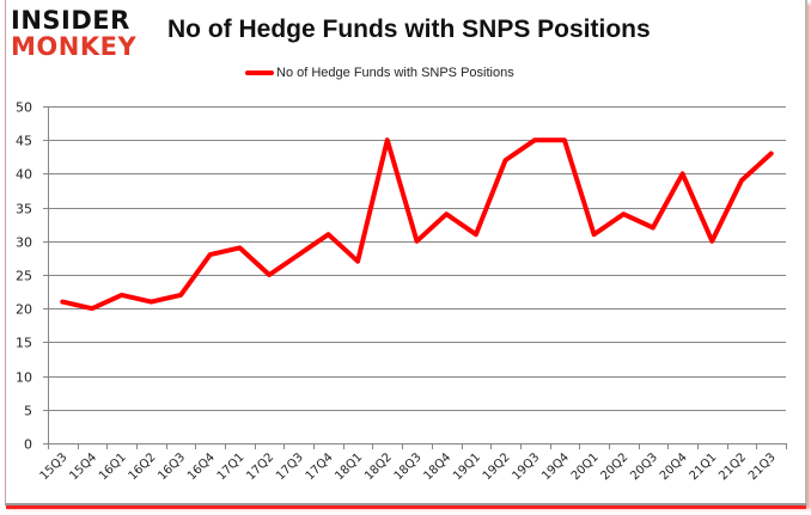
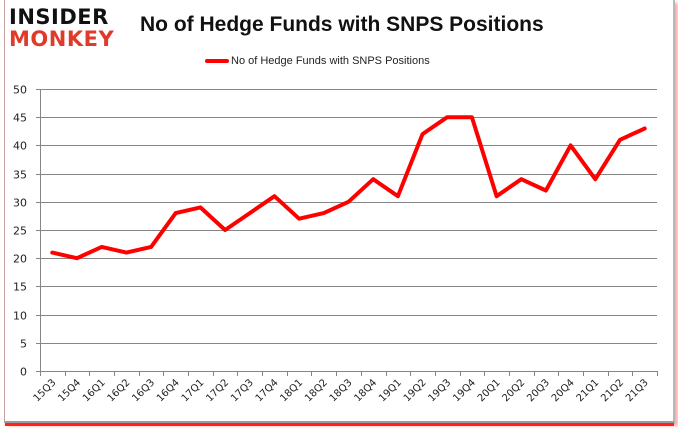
18Q2: 45 -> 28
21Q1: 30 -> 34
21Q2: 39 -> 41
